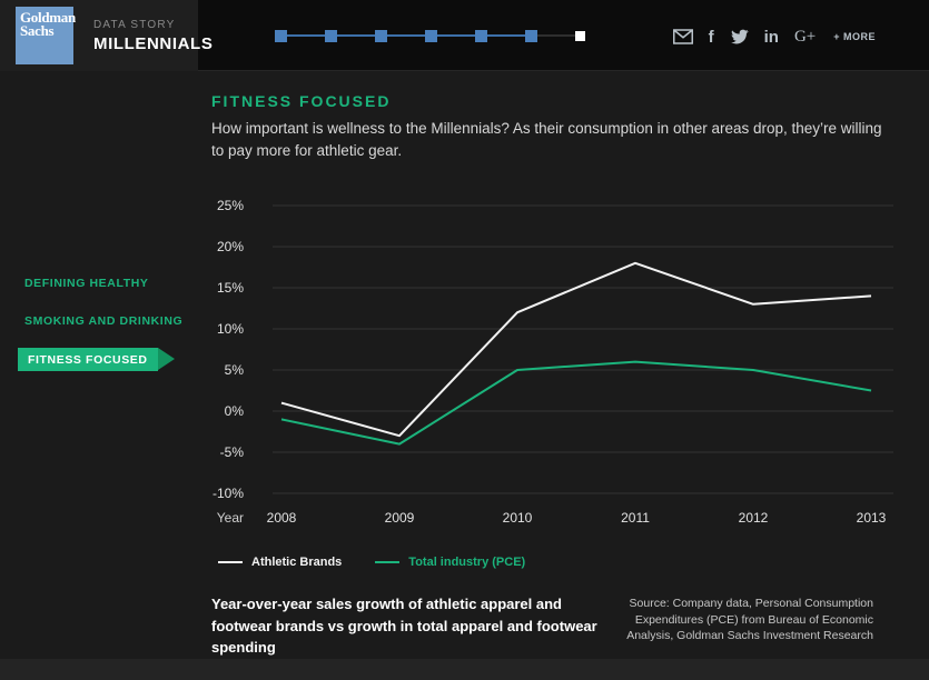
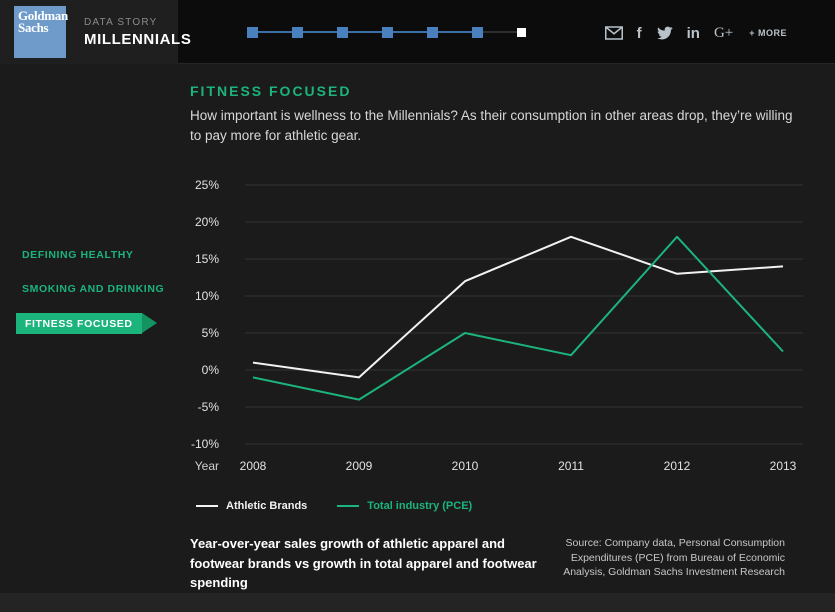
Athletic Brands/2009: -3% -> -1%
Total industry (PCE)/2011: 6% -> 2%
Total industry (PCE)/2012: 5% -> 18%
